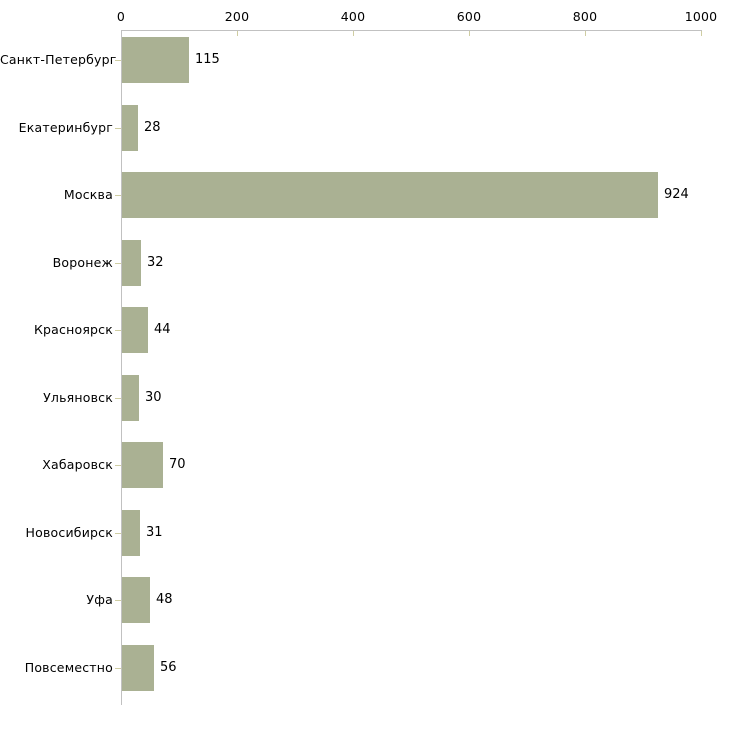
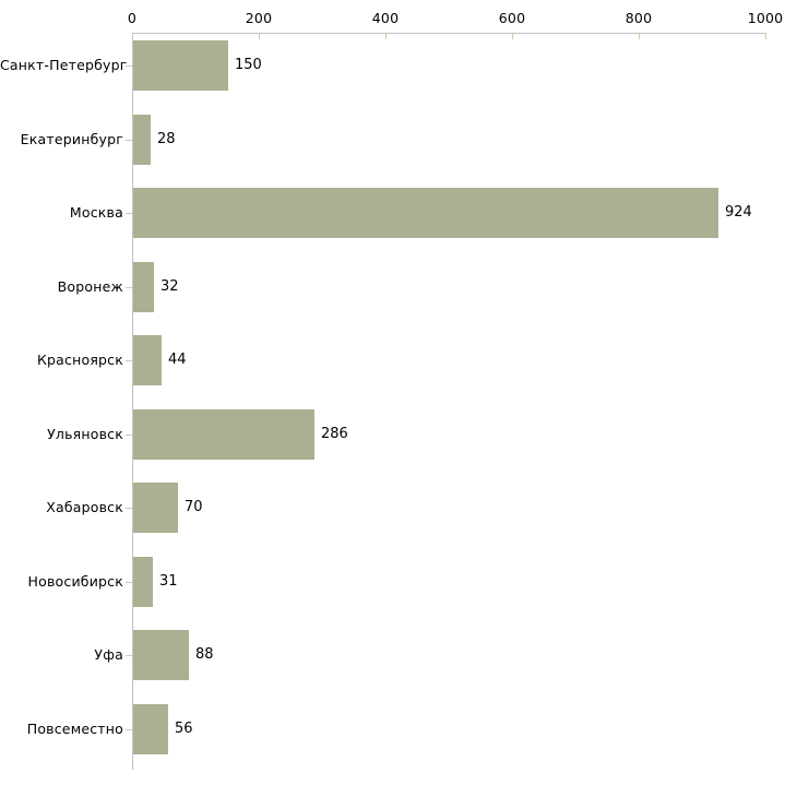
Санкт-Петербург: 115 -> 150
Ульяновск: 30 -> 286
Уфа: 48 -> 88
